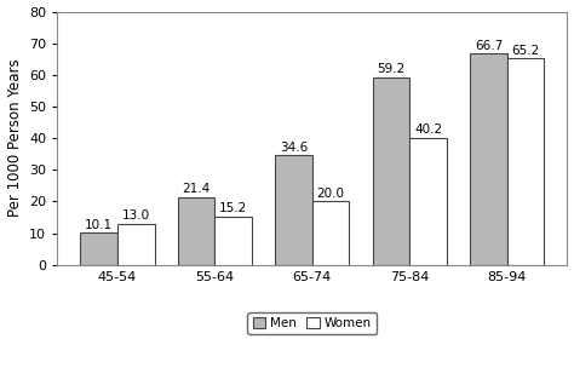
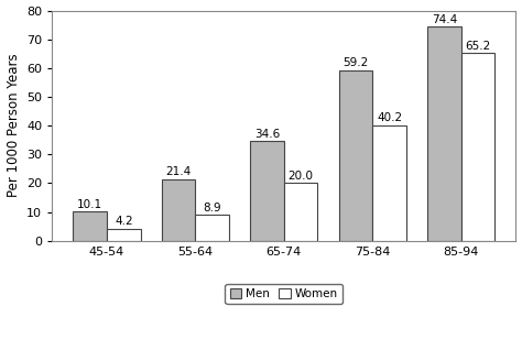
Women/45-54: 13.0 -> 4.2
Women/55-64: 15.2 -> 8.9
Men/85-94: 66.7 -> 74.4
